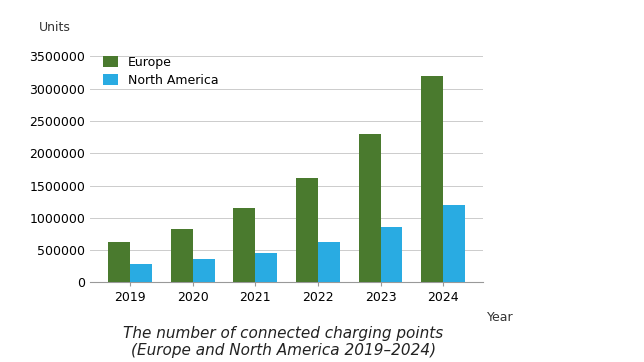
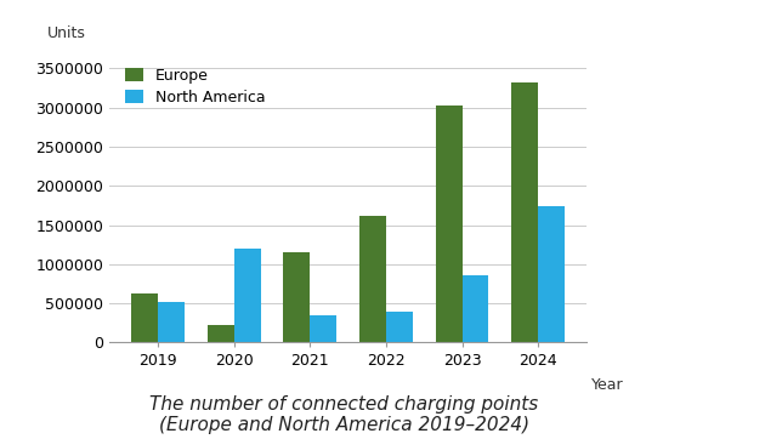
North America/2019: 280000 -> 520000
Europe/2020: 820000 -> 220000
North America/2020: 360000 -> 1200000
North America/2021: 460000 -> 340000
North America/2022: 630000 -> 400000
Europe/2023: 2300000 -> 3020000
Europe/2024: 3200000 -> 3320000
North America/2024: 1200000 -> 1740000
